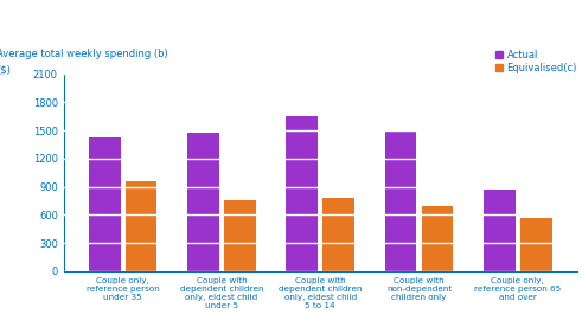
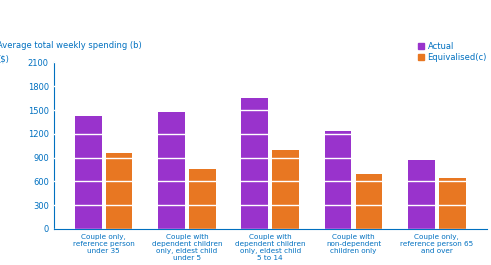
Equivalised(c)/Couple with dependent children only, eldest child 5 to 14: 780 -> 1000
Actual/Couple with non-dependent children only: 1500 -> 1240
Equivalised(c)/Couple only, reference person 65 and over: 570 -> 640
